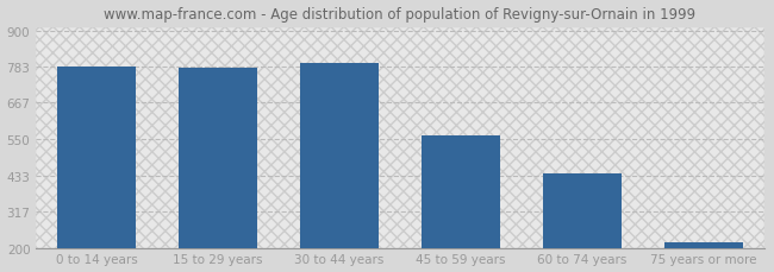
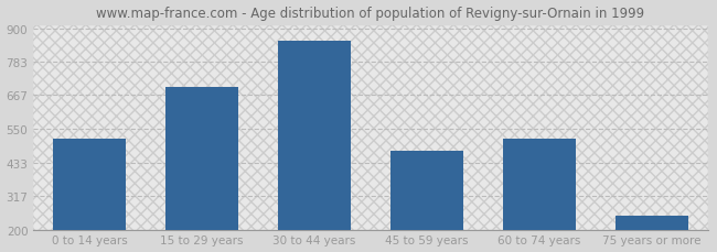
0 to 14 years: 783 -> 515
15 to 29 years: 780 -> 695
30 to 44 years: 793 -> 855
45 to 59 years: 562 -> 475
60 to 74 years: 438 -> 515
75 years or more: 218 -> 250
